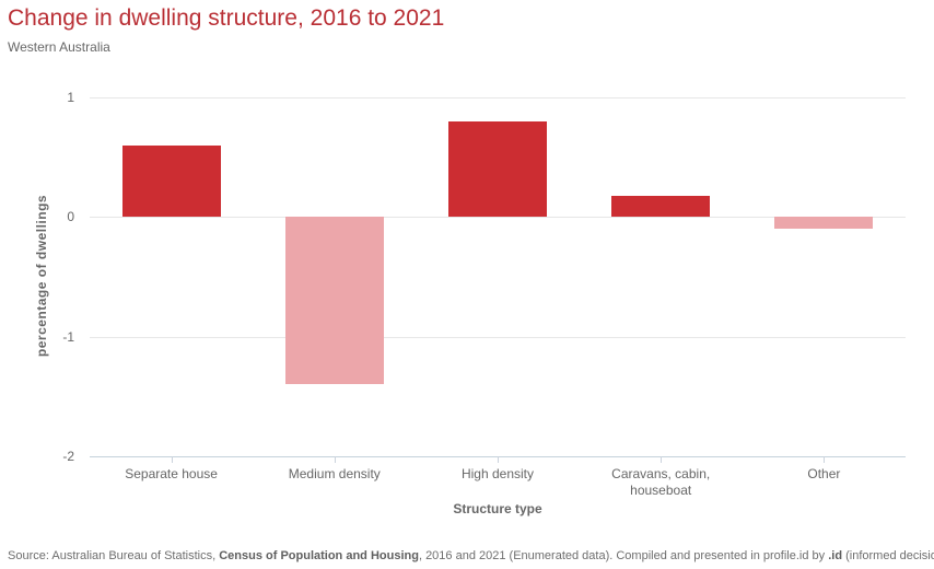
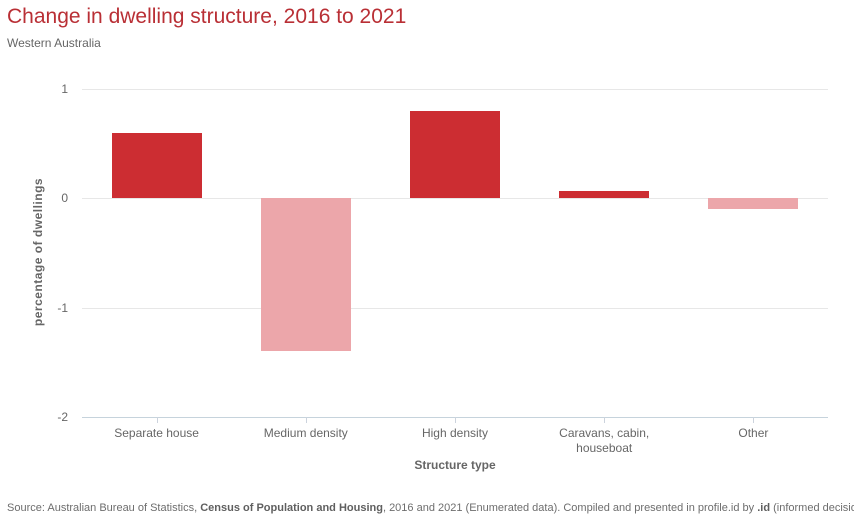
Caravans, cabin, houseboat: 0.18 -> 0.07
